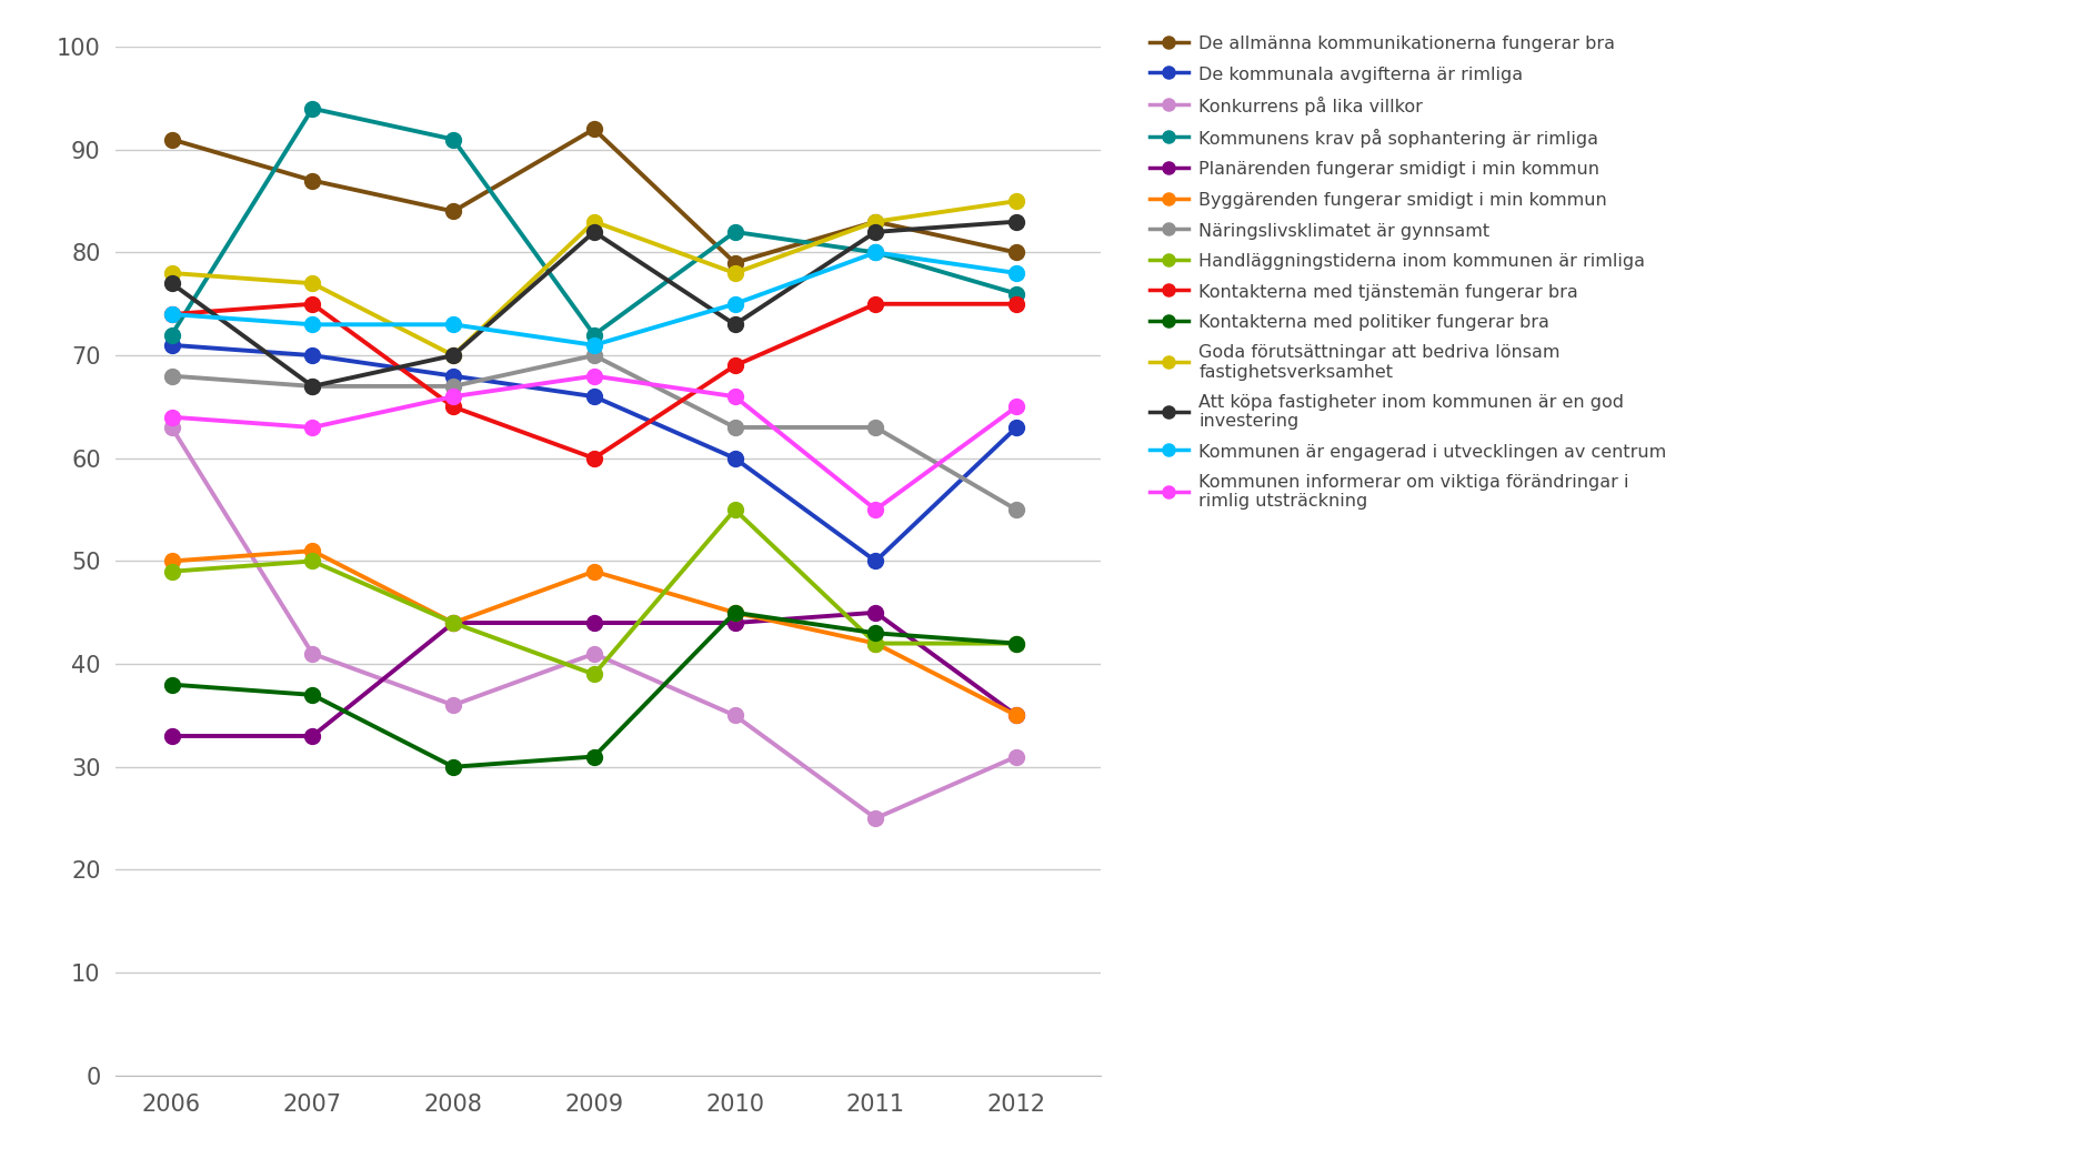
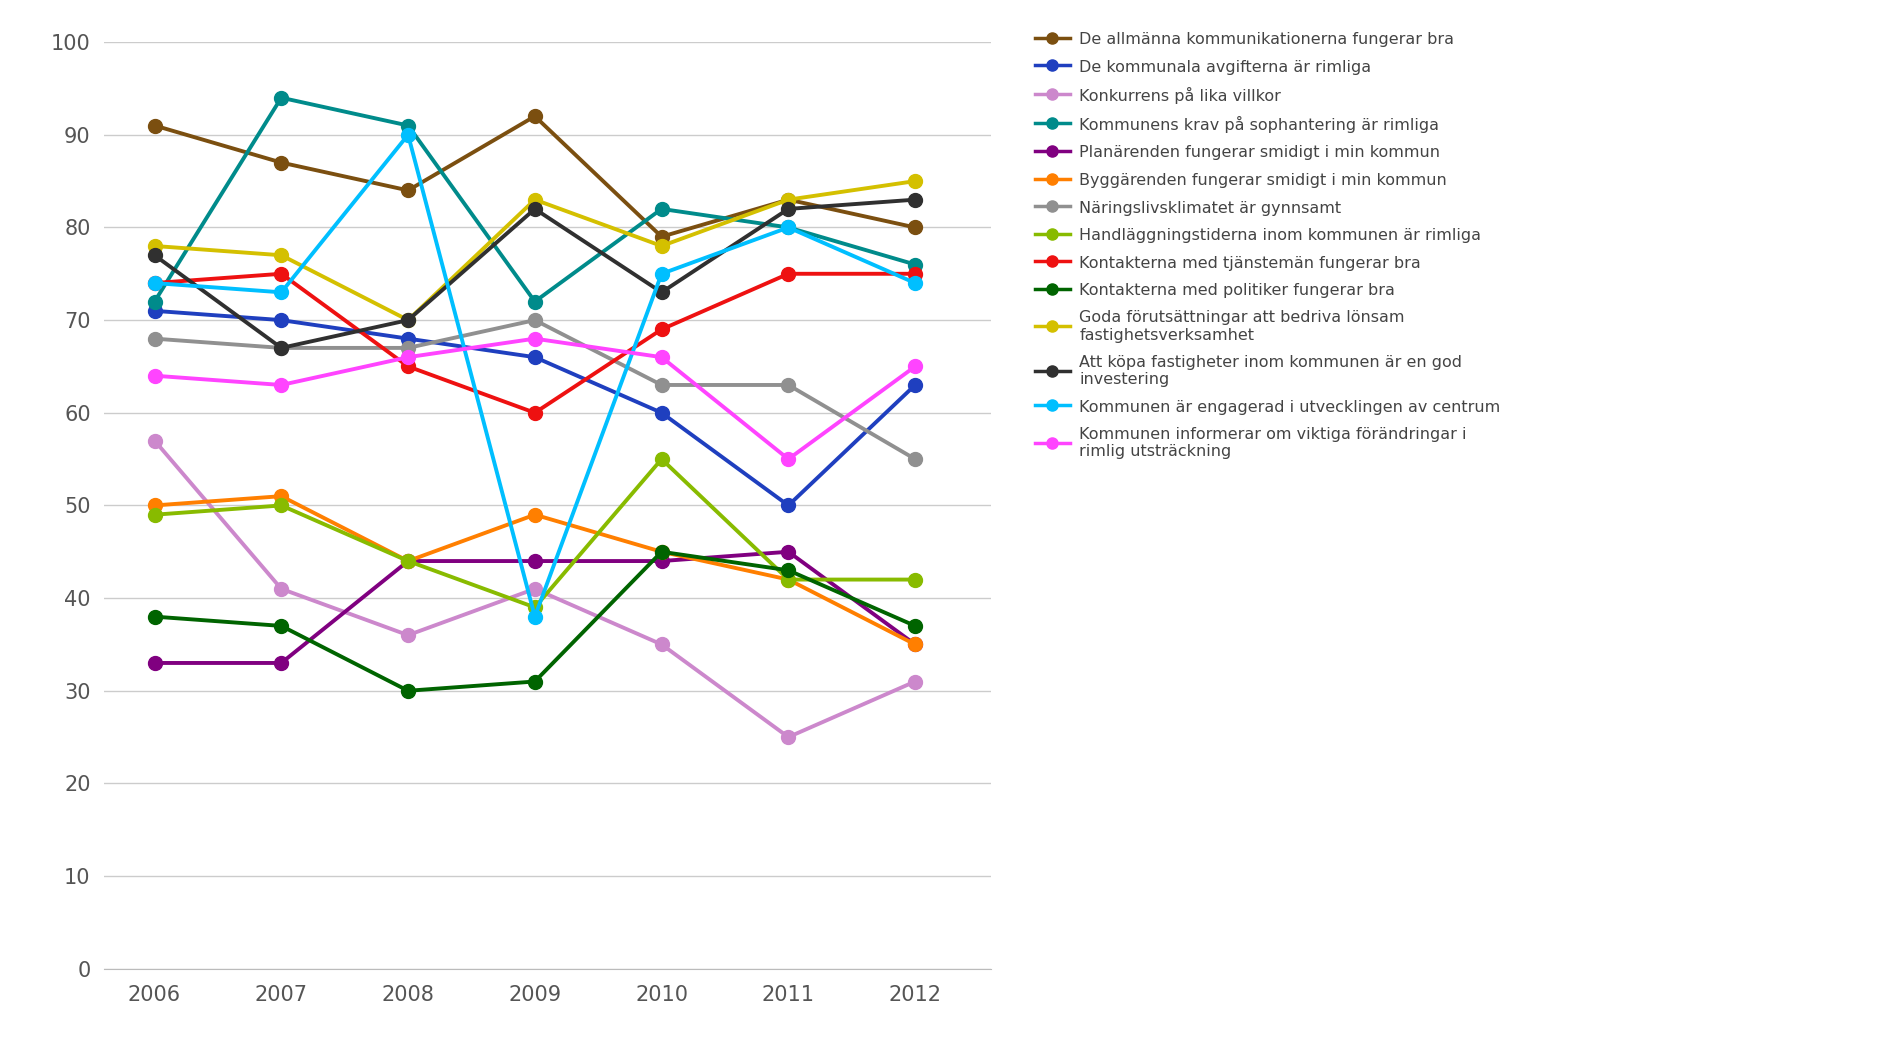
Konkurrens på lika villkor/2006: 63 -> 57
Kommunen är engagerad i utvecklingen av centrum/2008: 73 -> 90
Kommunen är engagerad i utvecklingen av centrum/2009: 71 -> 38
Kontakterna med politiker fungerar bra/2012: 42 -> 37
Kommunen är engagerad i utvecklingen av centrum/2012: 78 -> 74
